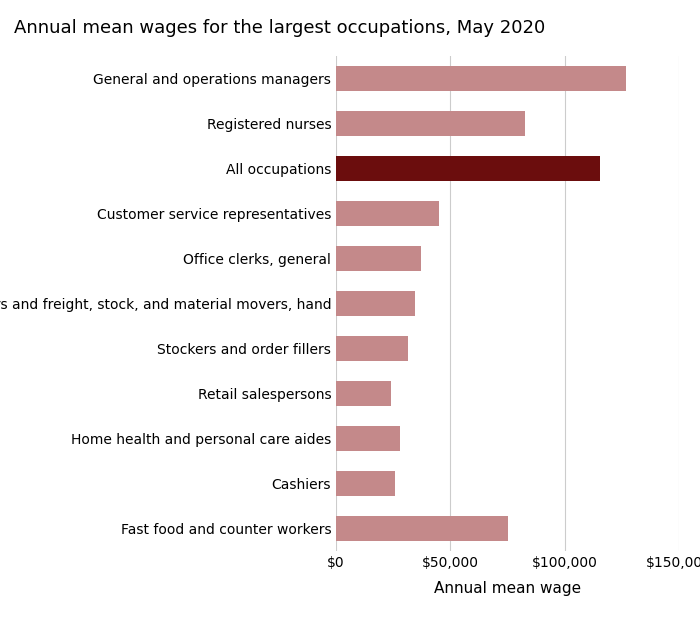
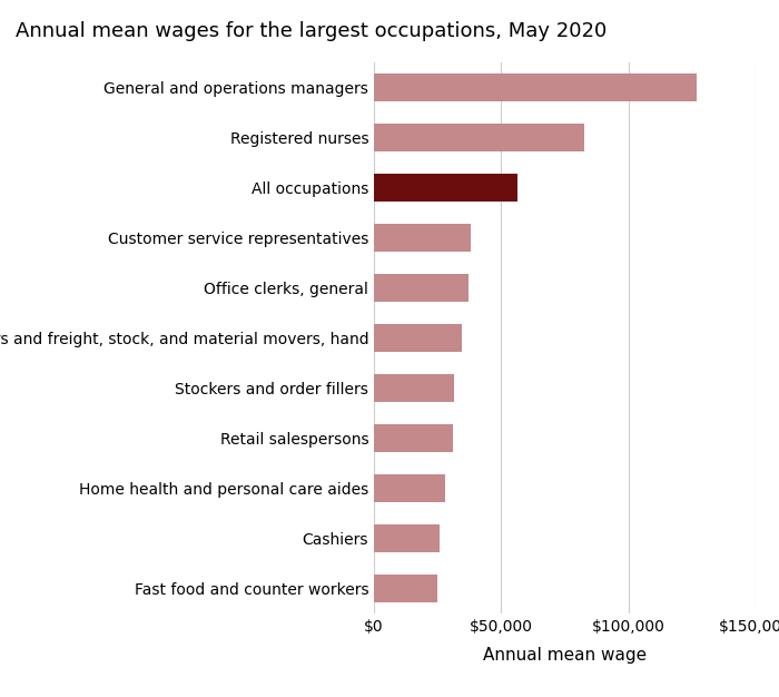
All occupations: $115,500 -> $56,300
Customer service representatives: $45,000 -> $38,100
Retail salespersons: $24,000 -> $30,900
Fast food and counter workers: $75,000 -> $25,000
